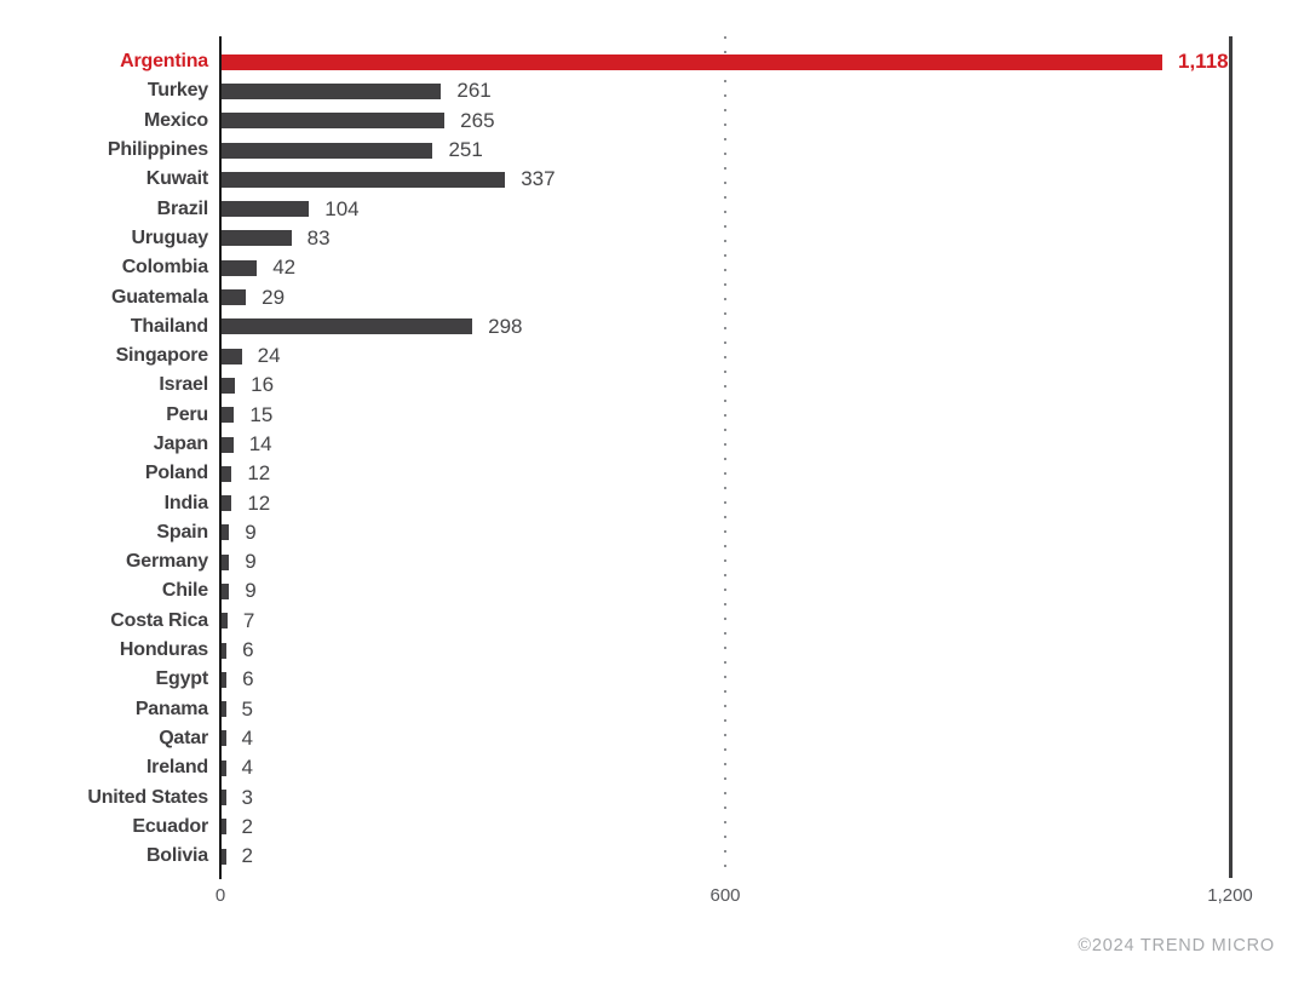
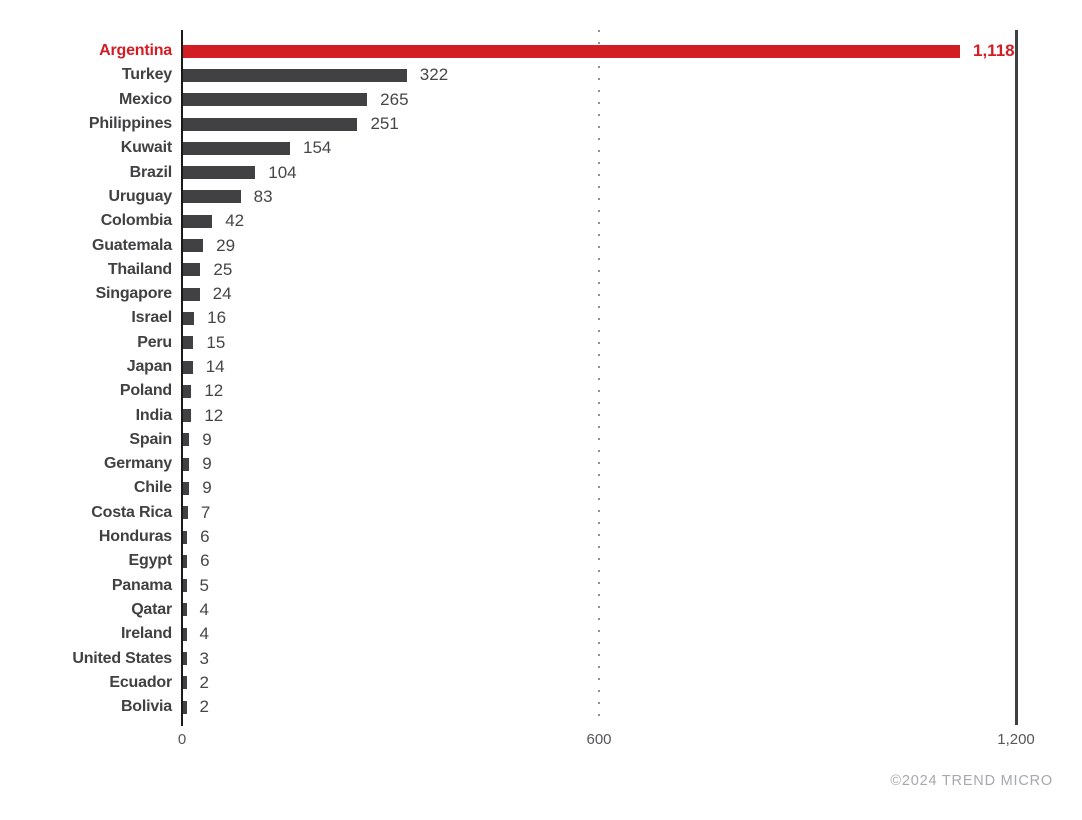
Turkey: 261 -> 322
Kuwait: 337 -> 154
Thailand: 298 -> 25
